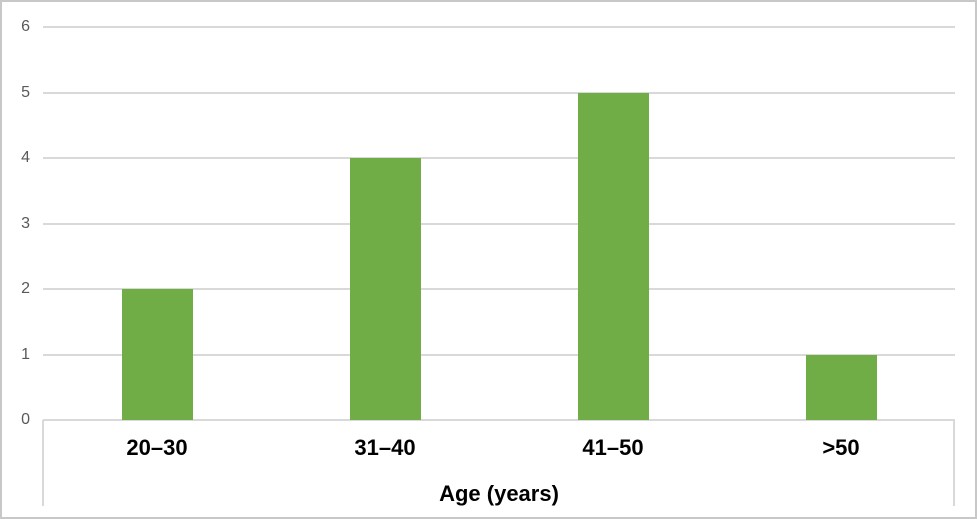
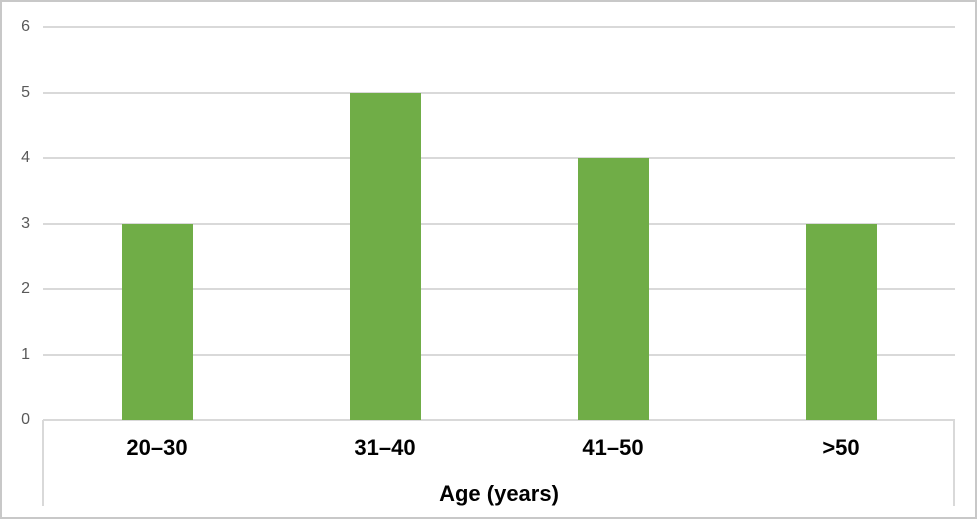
20–30: 2 -> 3
31–40: 4 -> 5
41–50: 5 -> 4
>50: 1 -> 3
